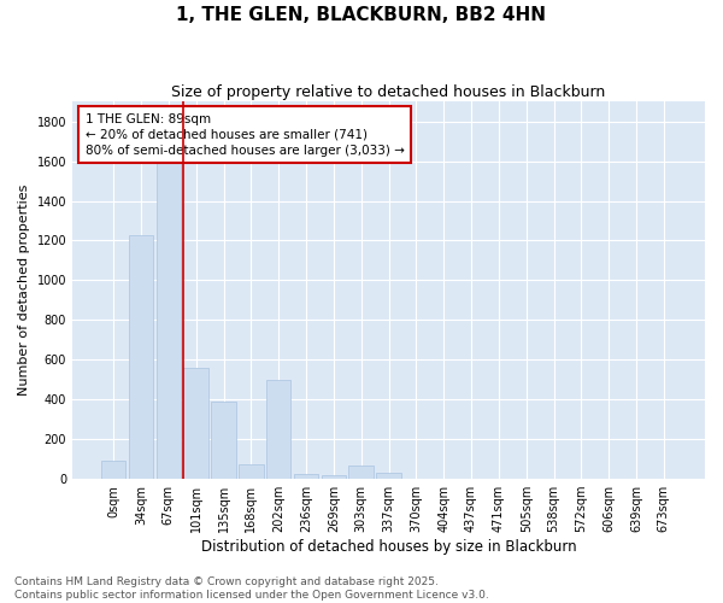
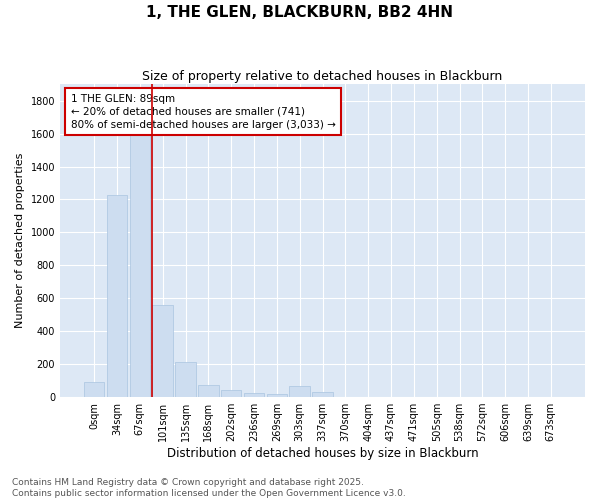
135sqm: 390 -> 210
202sqm: 500 -> 40
